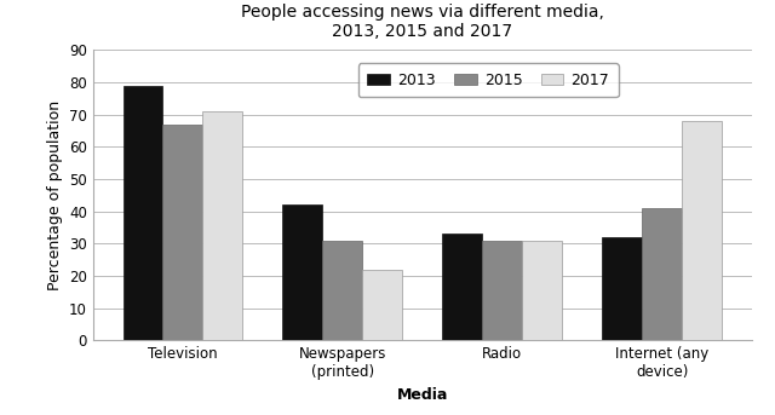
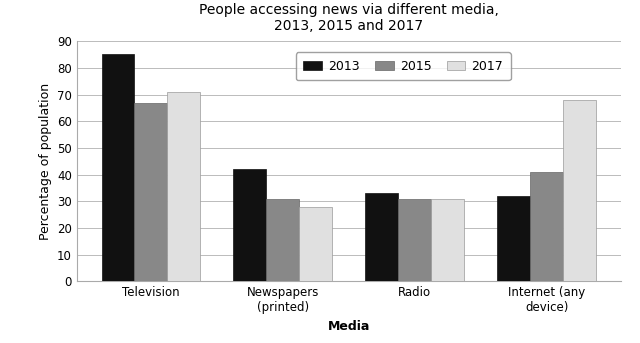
2013/Television: 79 -> 85
2017/Newspapers (printed): 22 -> 28
